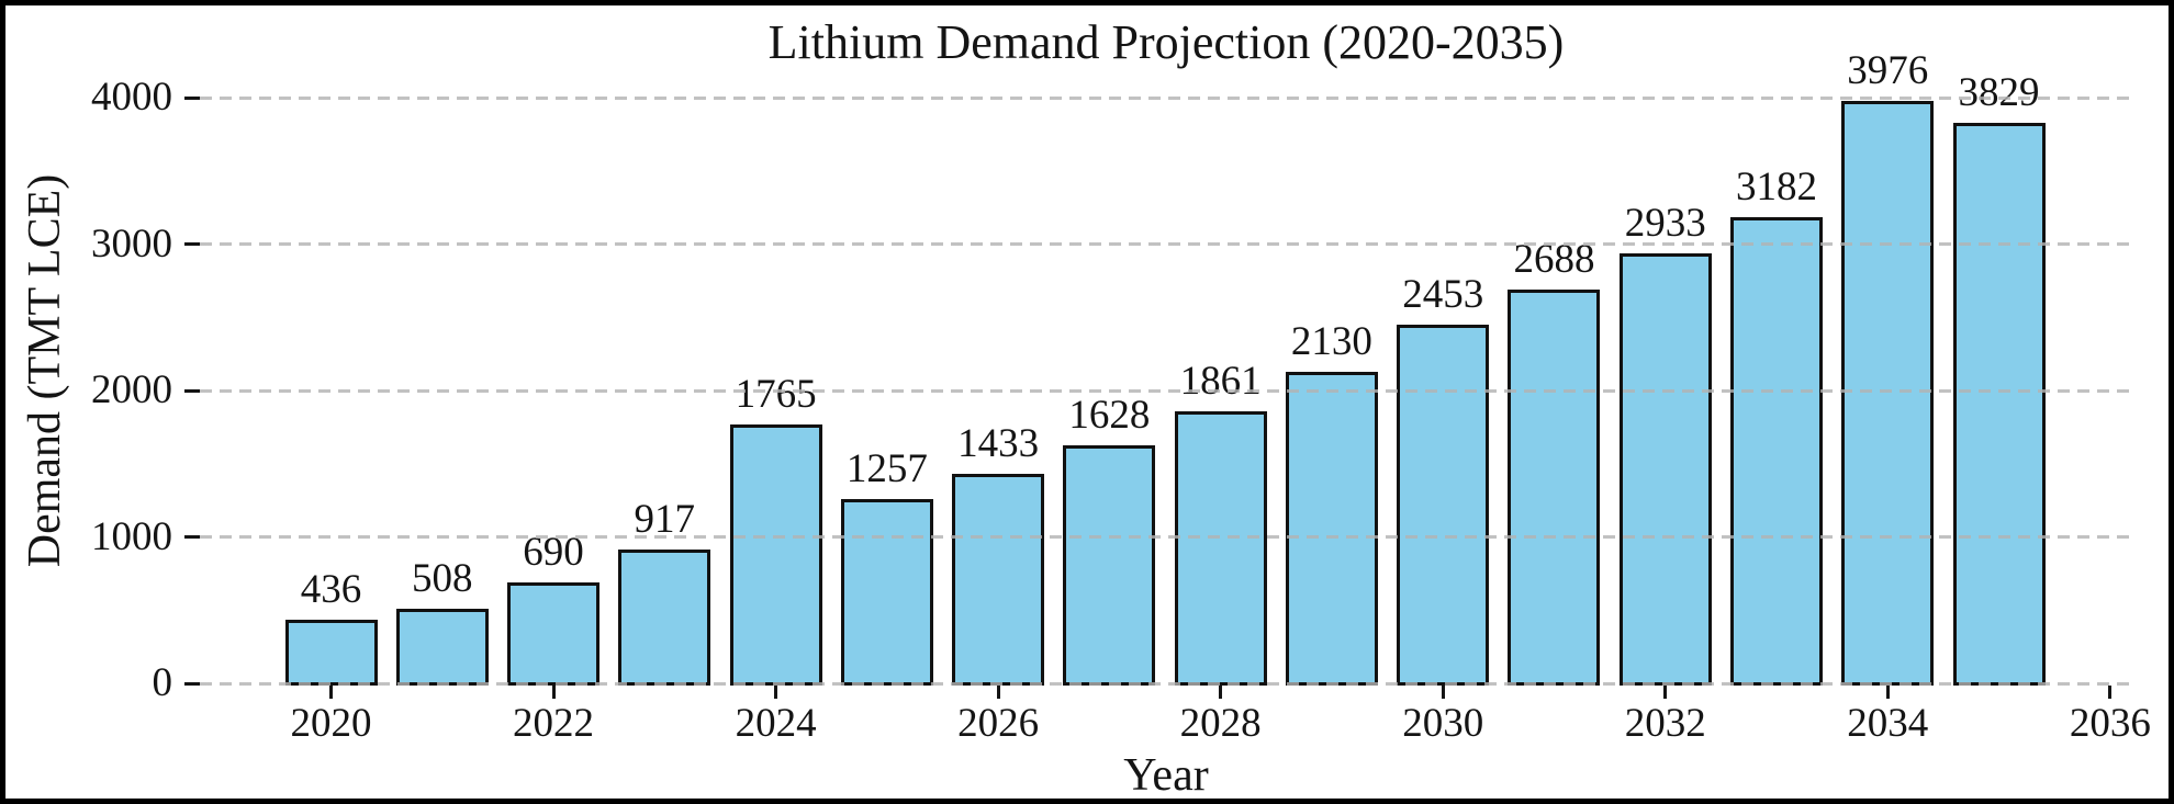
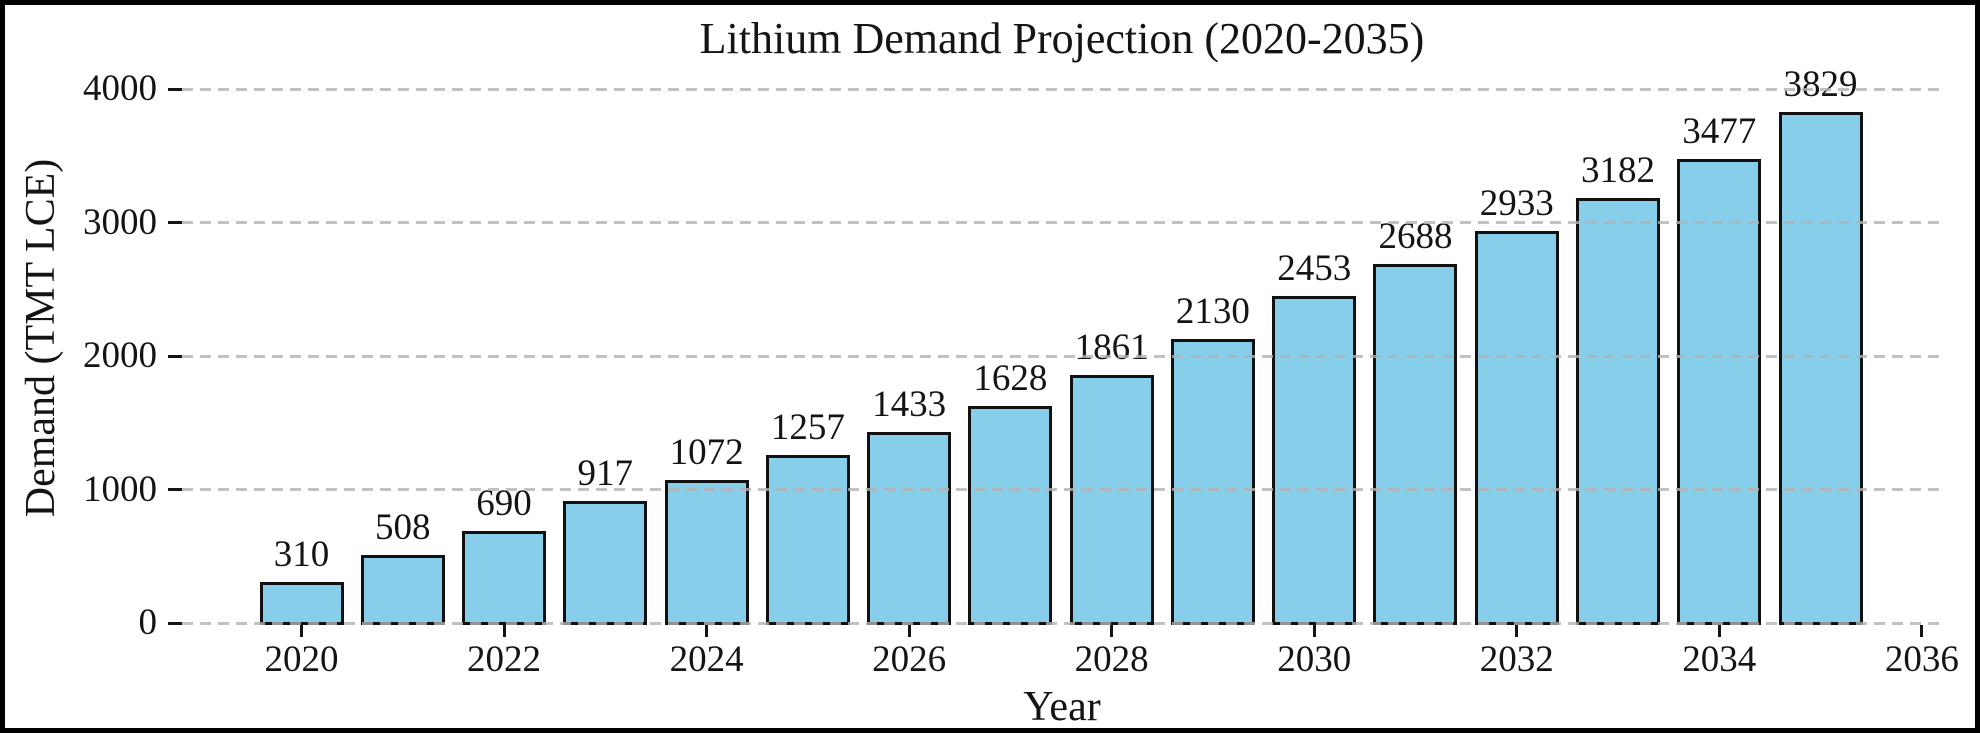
2020: 436 -> 310
2024: 1765 -> 1072
2034: 3976 -> 3477
